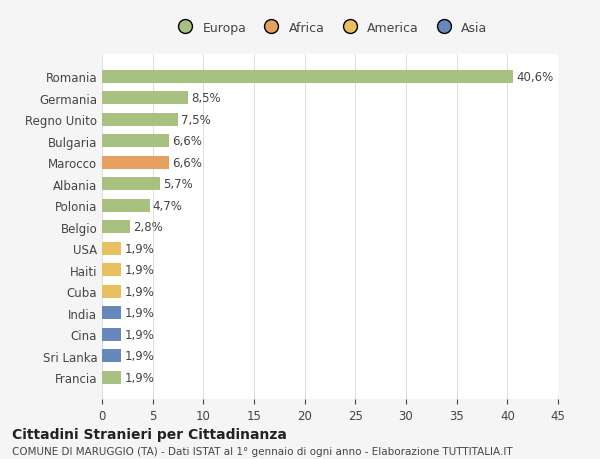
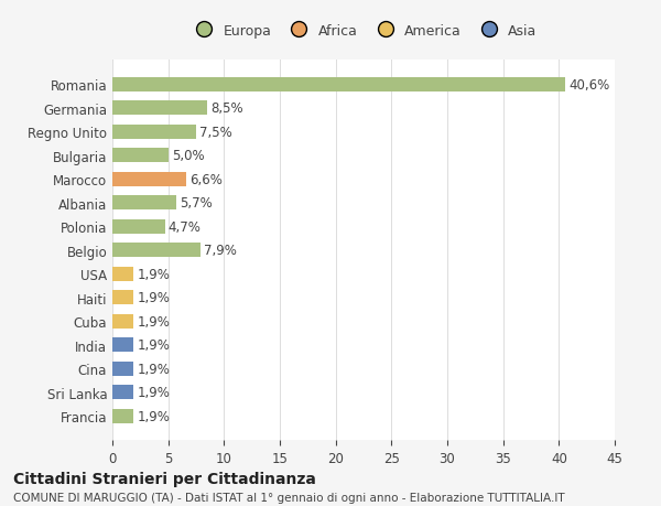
Bulgaria: 6,6% -> 5,0%
Belgio: 2,8% -> 7,9%
